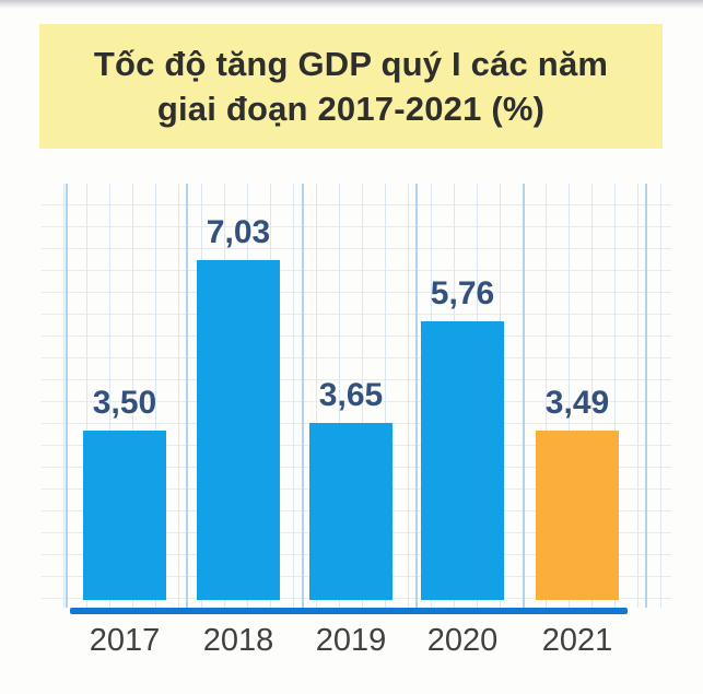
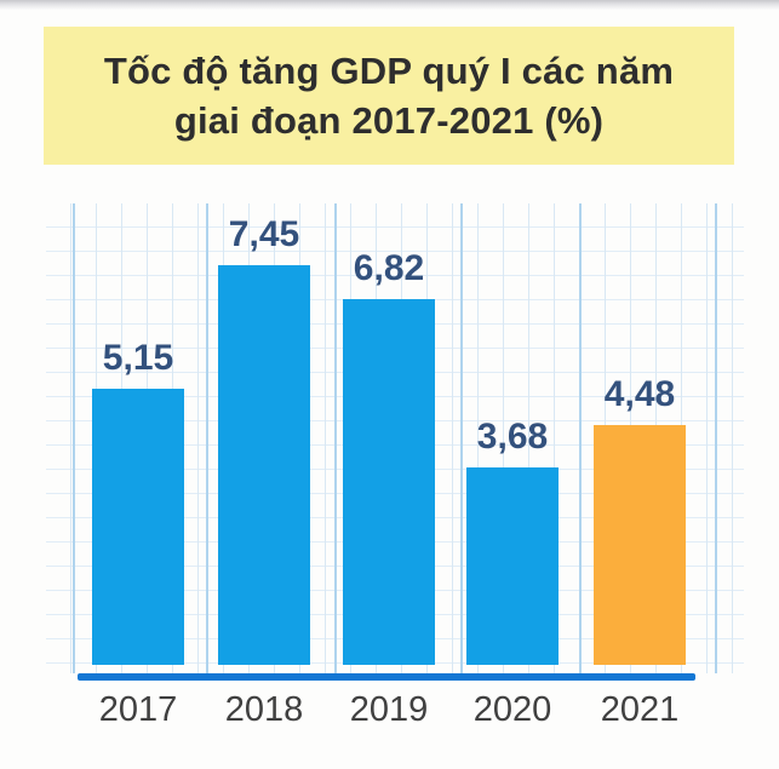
2017: 3,50 -> 5,15
2018: 7,03 -> 7,45
2019: 3,65 -> 6,82
2020: 5,76 -> 3,68
2021: 3,49 -> 4,48
